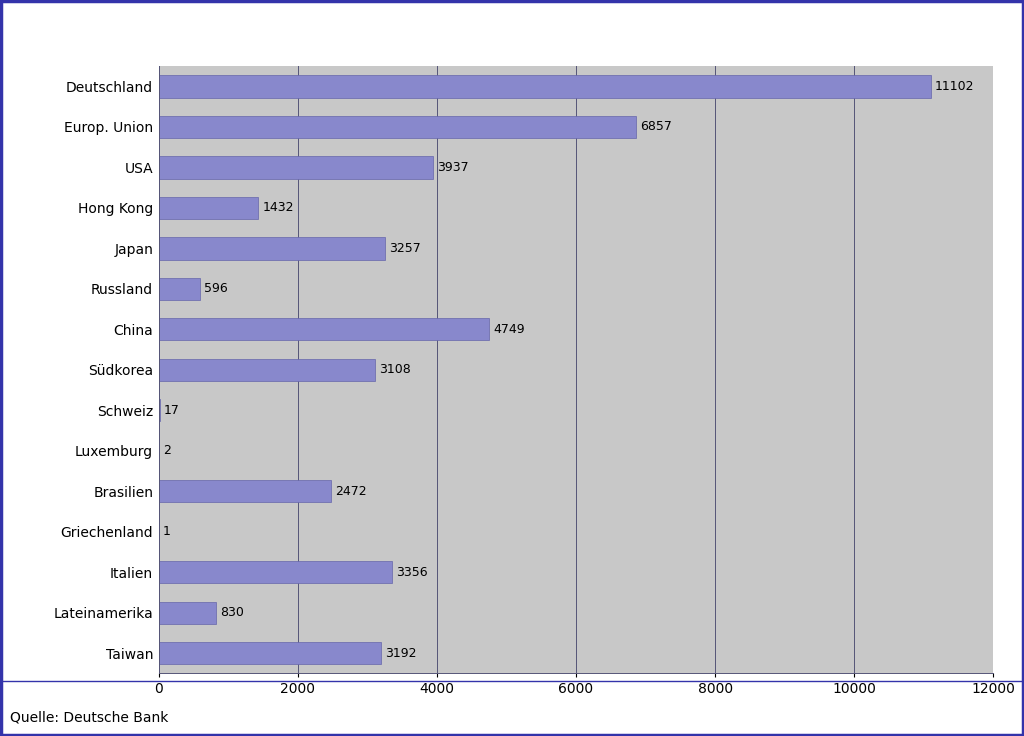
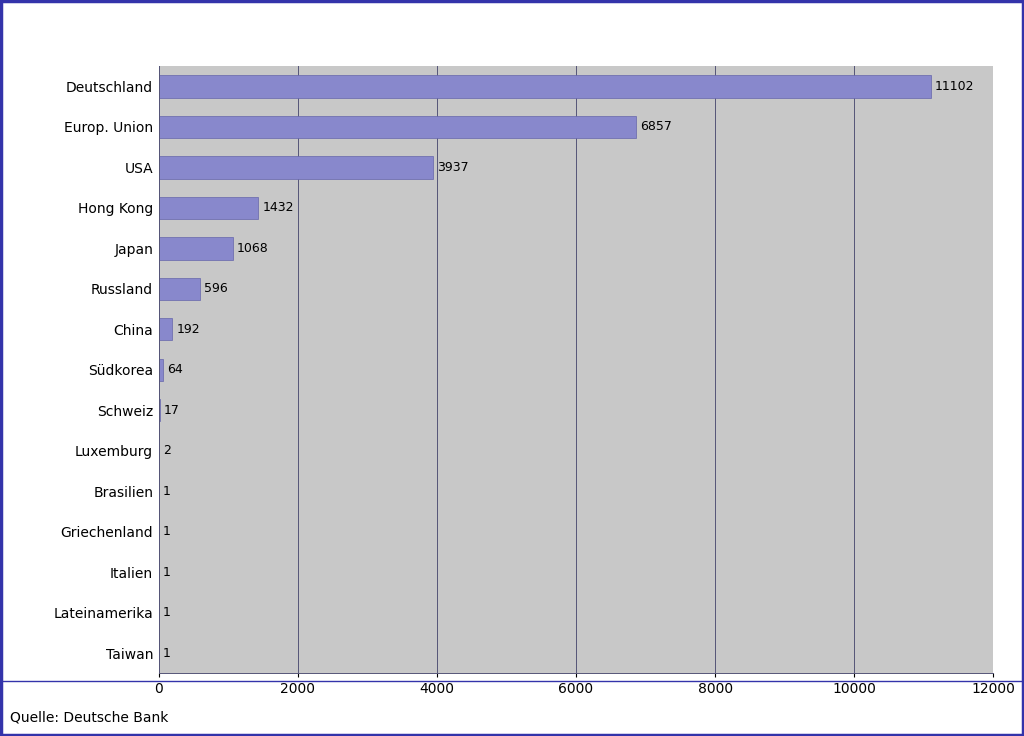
Japan: 3257 -> 1068
China: 4749 -> 192
Südkorea: 3108 -> 64
Brasilien: 2472 -> 1
Italien: 3356 -> 1
Lateinamerika: 830 -> 1
Taiwan: 3192 -> 1
